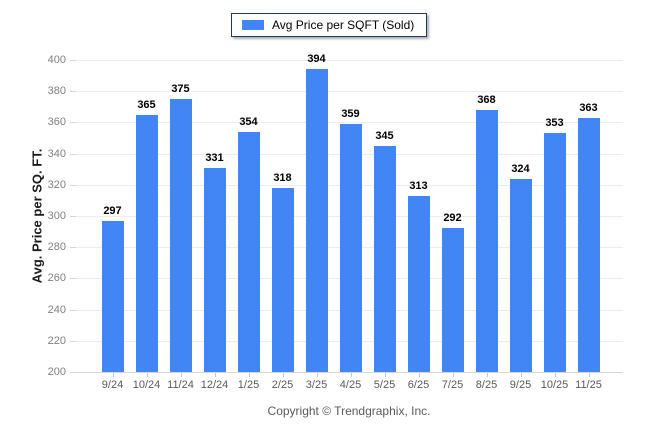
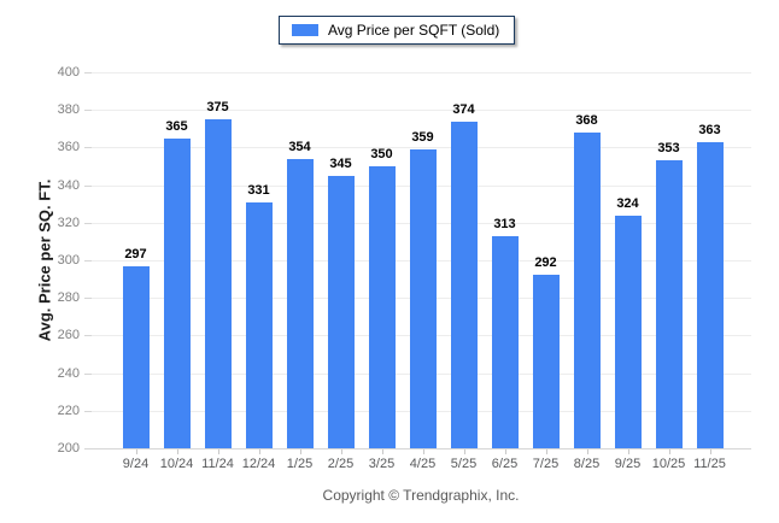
2/25: 318 -> 345
3/25: 394 -> 350
5/25: 345 -> 374
